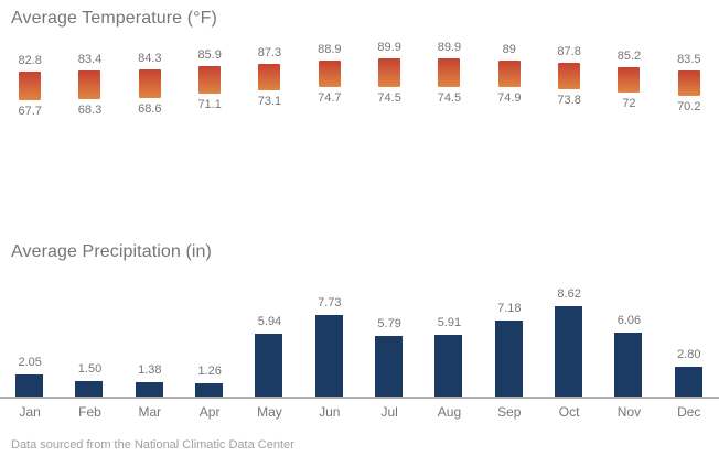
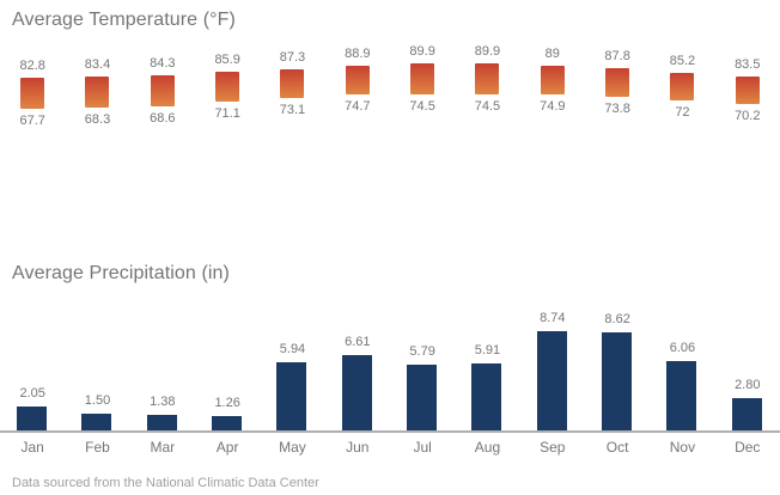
Average Precipitation (in)/Jun: 7.73 -> 6.61
Average Precipitation (in)/Sep: 7.18 -> 8.74
